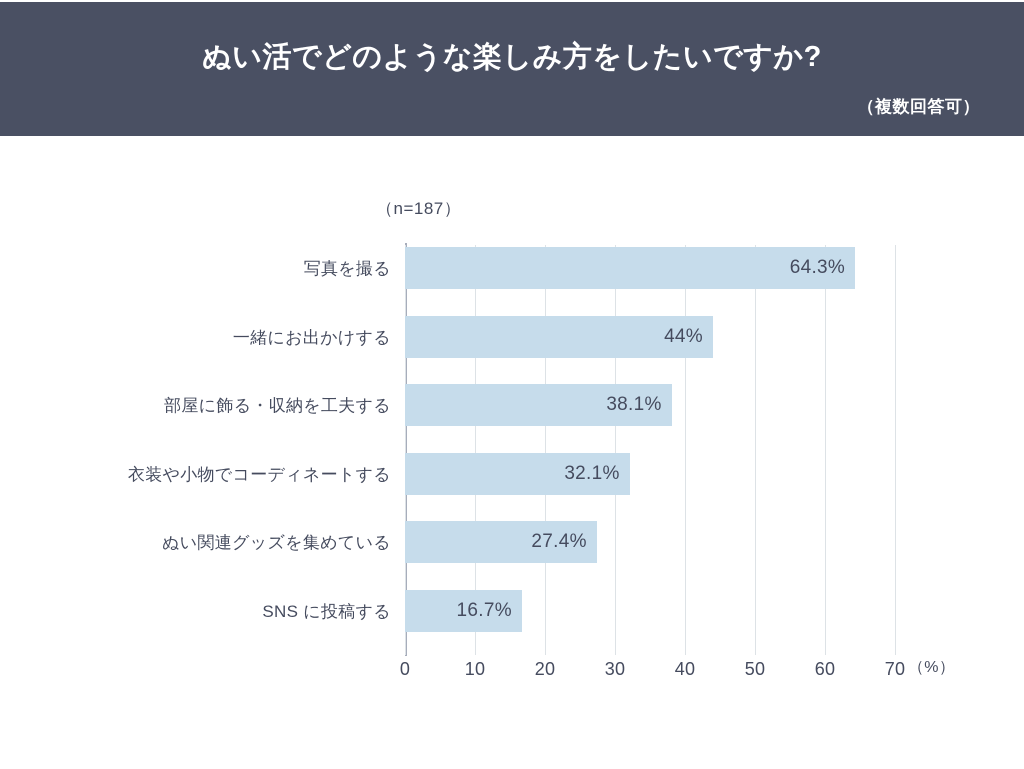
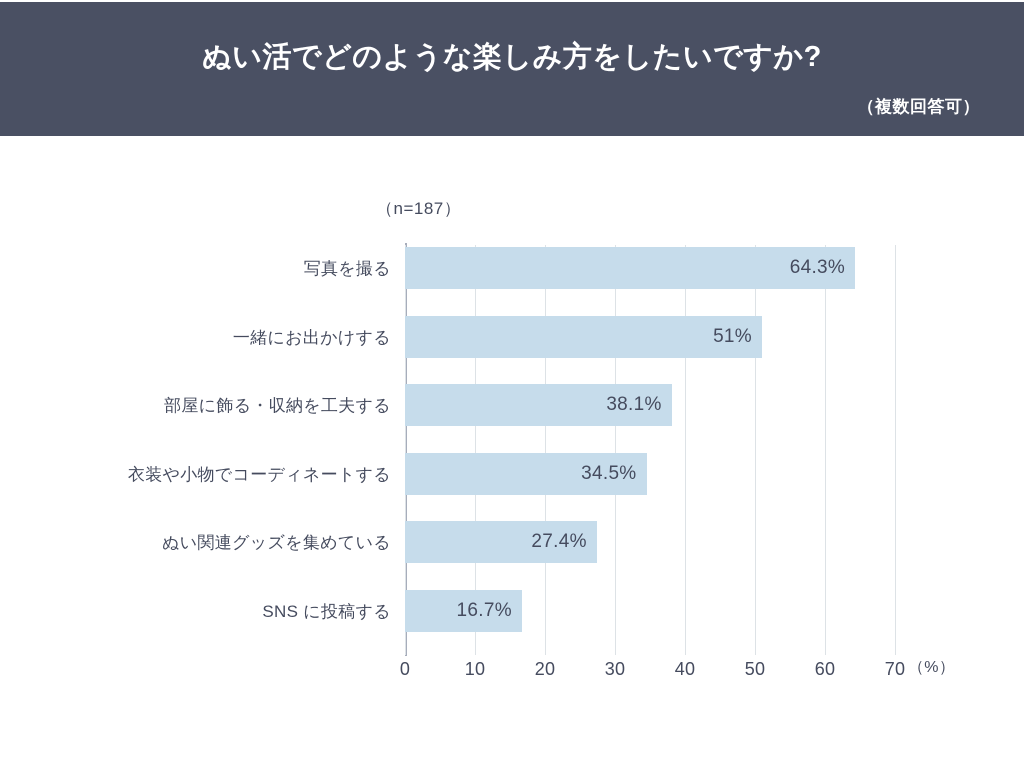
一緒にお出かけする: 44% -> 51%
衣装や小物でコーディネートする: 32.1% -> 34.5%
